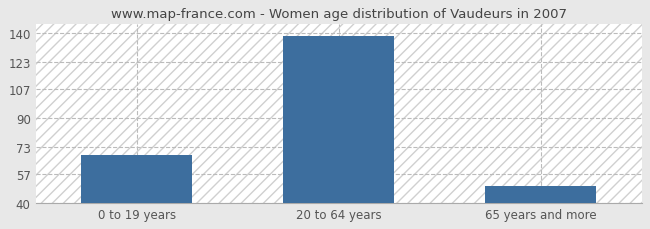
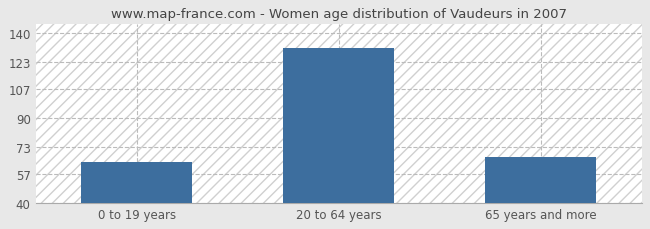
0 to 19 years: 68 -> 64
20 to 64 years: 138 -> 131
65 years and more: 50 -> 67
